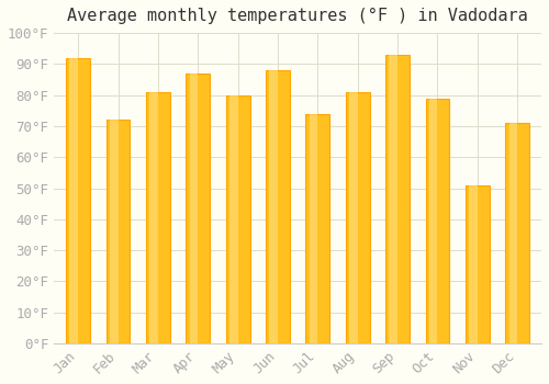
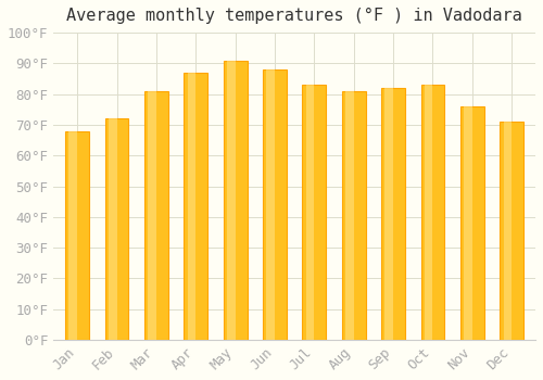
Jan: 92°F -> 68°F
May: 80°F -> 91°F
Jul: 74°F -> 83°F
Sep: 93°F -> 82°F
Oct: 79°F -> 83°F
Nov: 51°F -> 76°F
